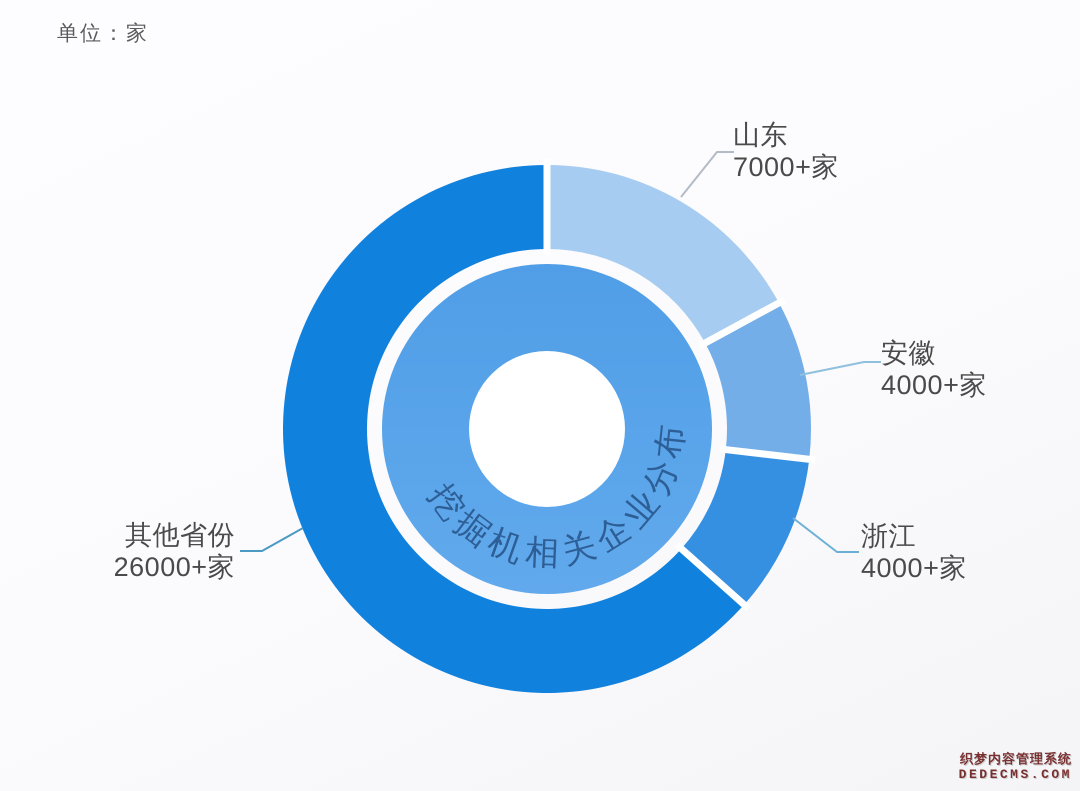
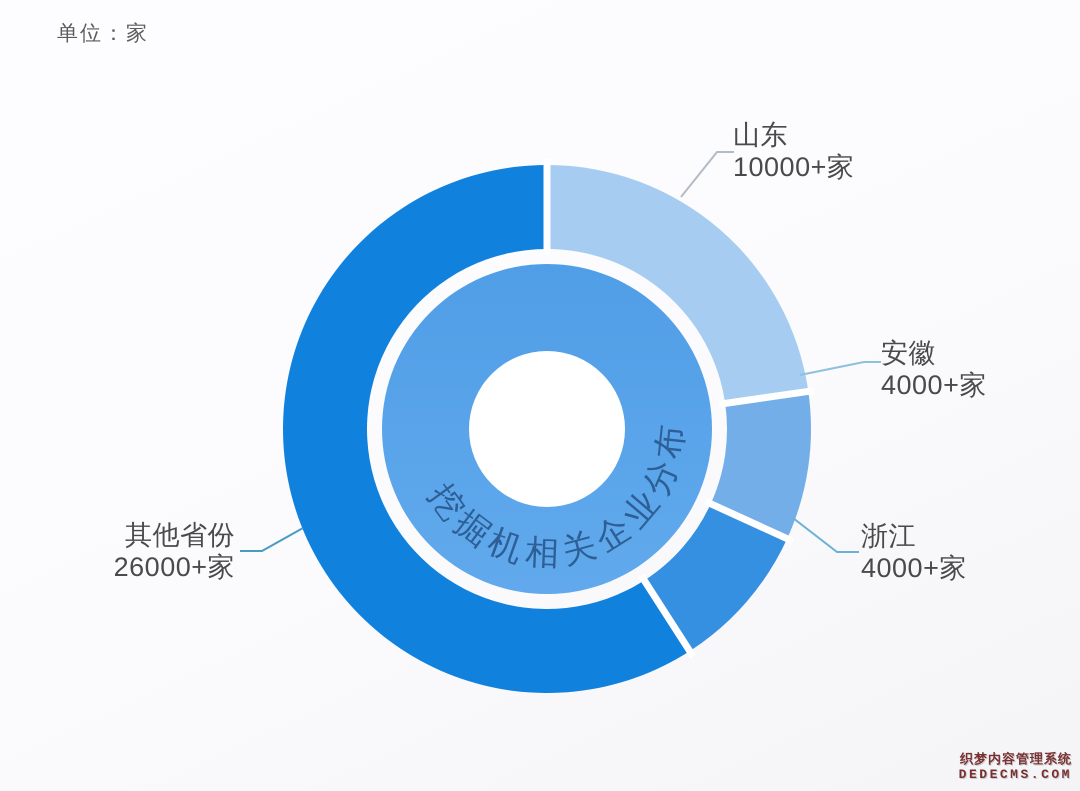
山东: 7000 -> 10000
